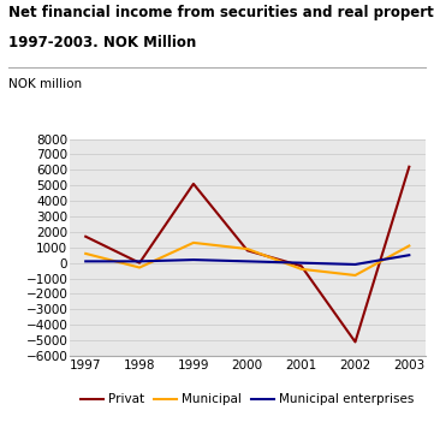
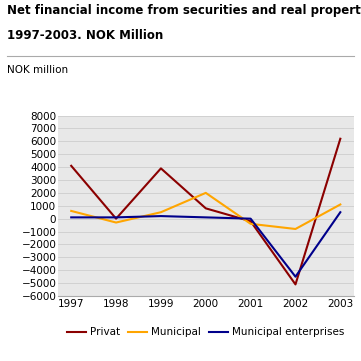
Privat/1997: 1700 -> 4100
Privat/1999: 5100 -> 3900
Municipal/1999: 1300 -> 500
Municipal/2000: 900 -> 2000
Municipal enterprises/2002: -100 -> -4500
